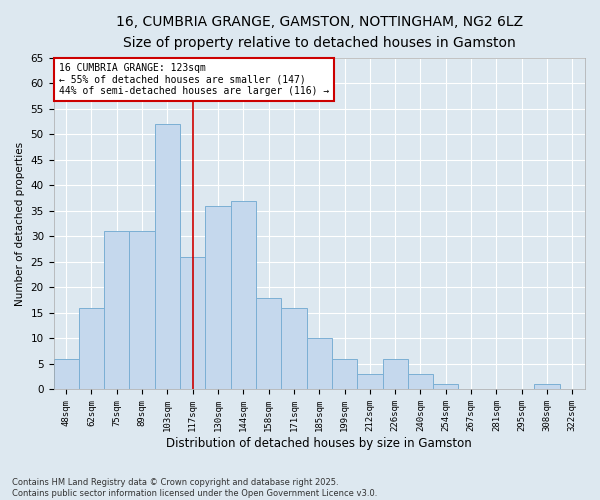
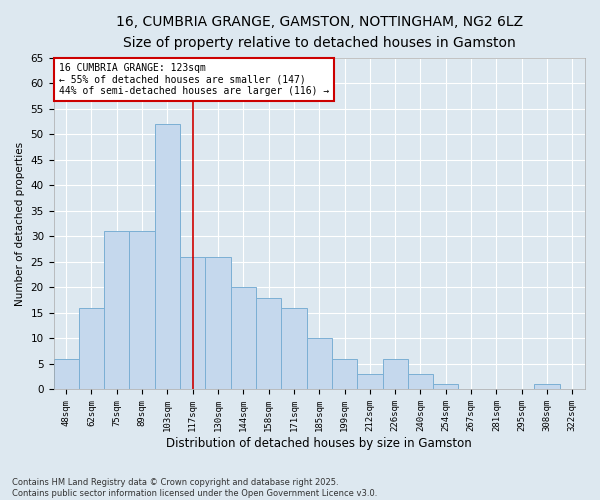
130sqm: 36 -> 26
144sqm: 37 -> 20
